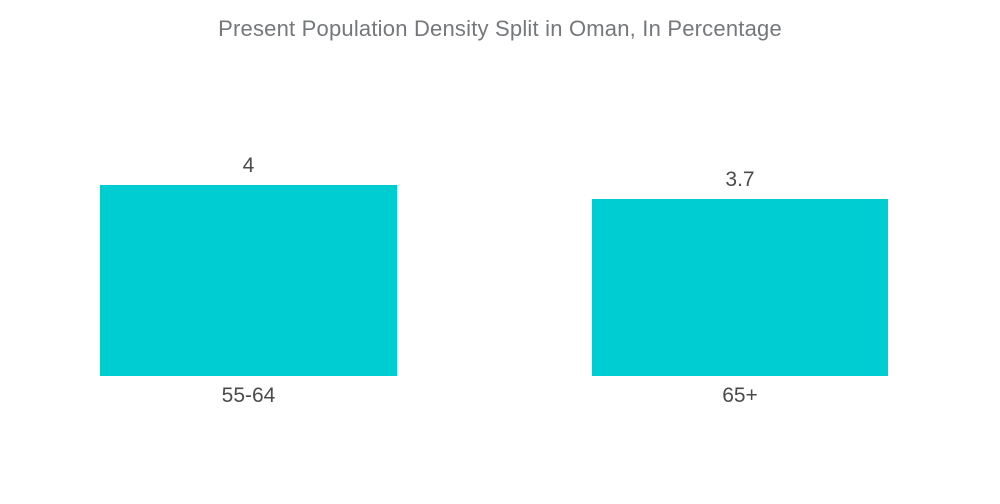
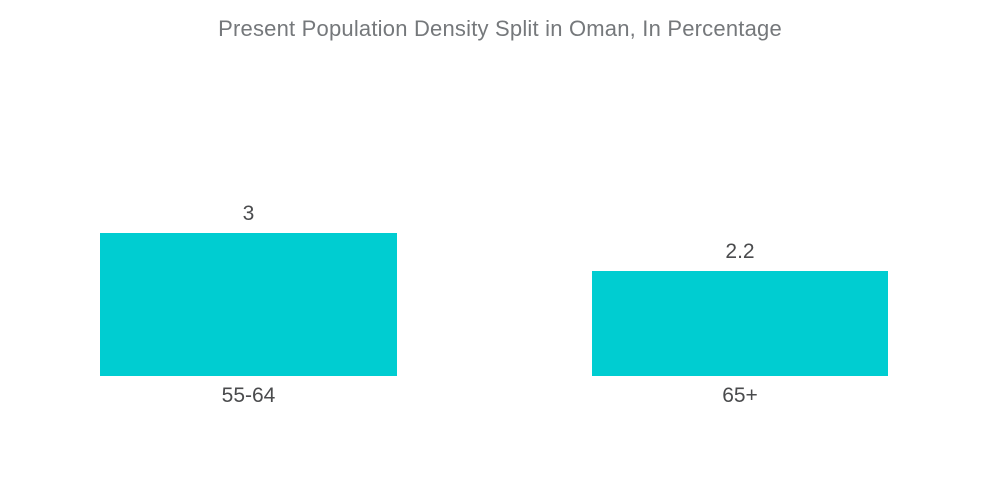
55-64: 4 -> 3
65+: 3.7 -> 2.2
